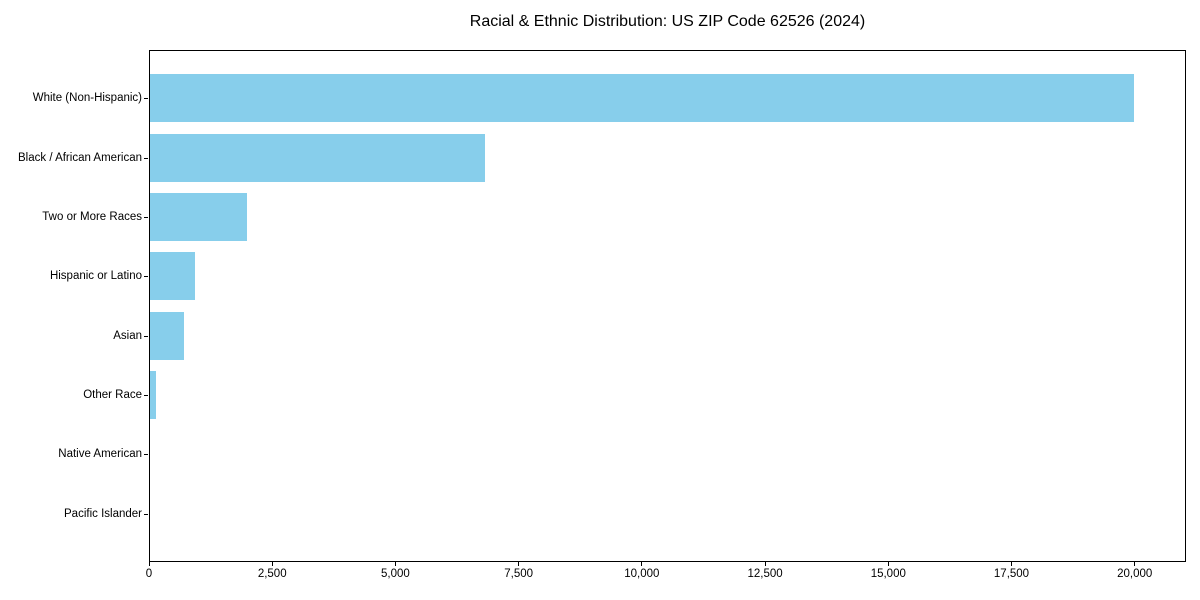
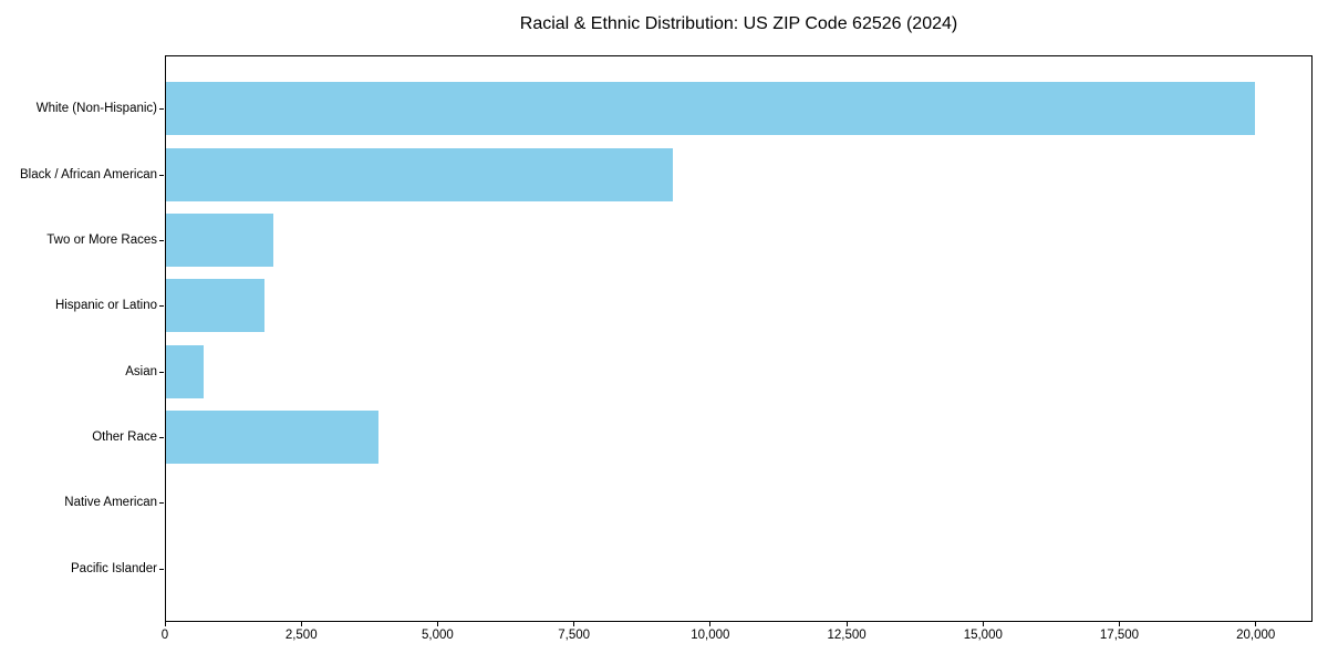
Black / African American: 6800 -> 9300
Hispanic or Latino: 900 -> 1800
Other Race: 100 -> 3900
